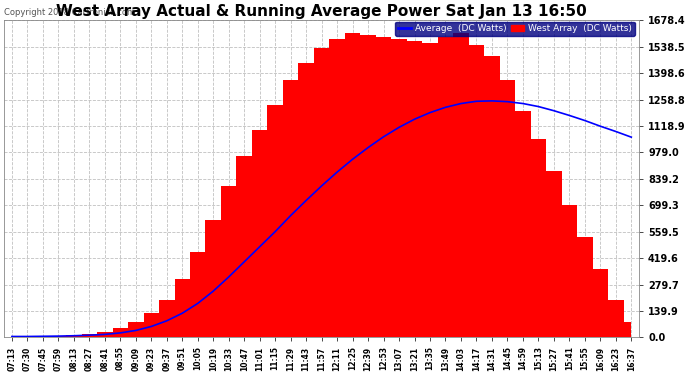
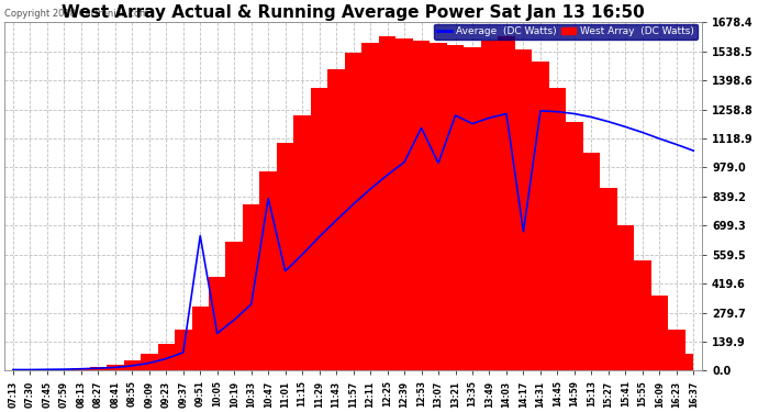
Average (DC Watts)/09:51: 130 -> 650
Average (DC Watts)/10:47: 400 -> 830
Average (DC Watts)/12:53: 1060 -> 1170
Average (DC Watts)/13:07: 1110 -> 1000
Average (DC Watts)/13:21: 1160 -> 1230
Average (DC Watts)/14:17: 1250 -> 670
